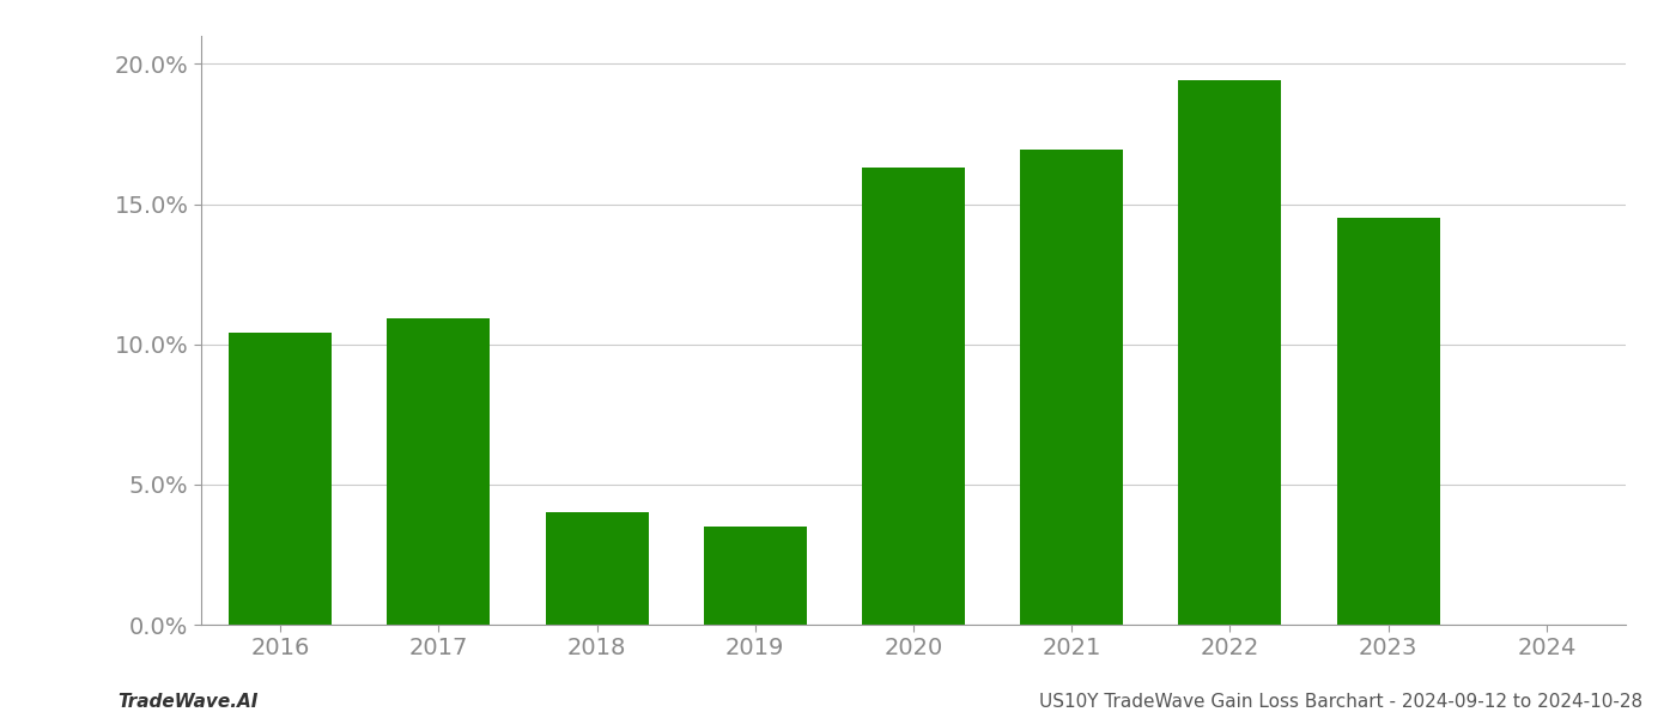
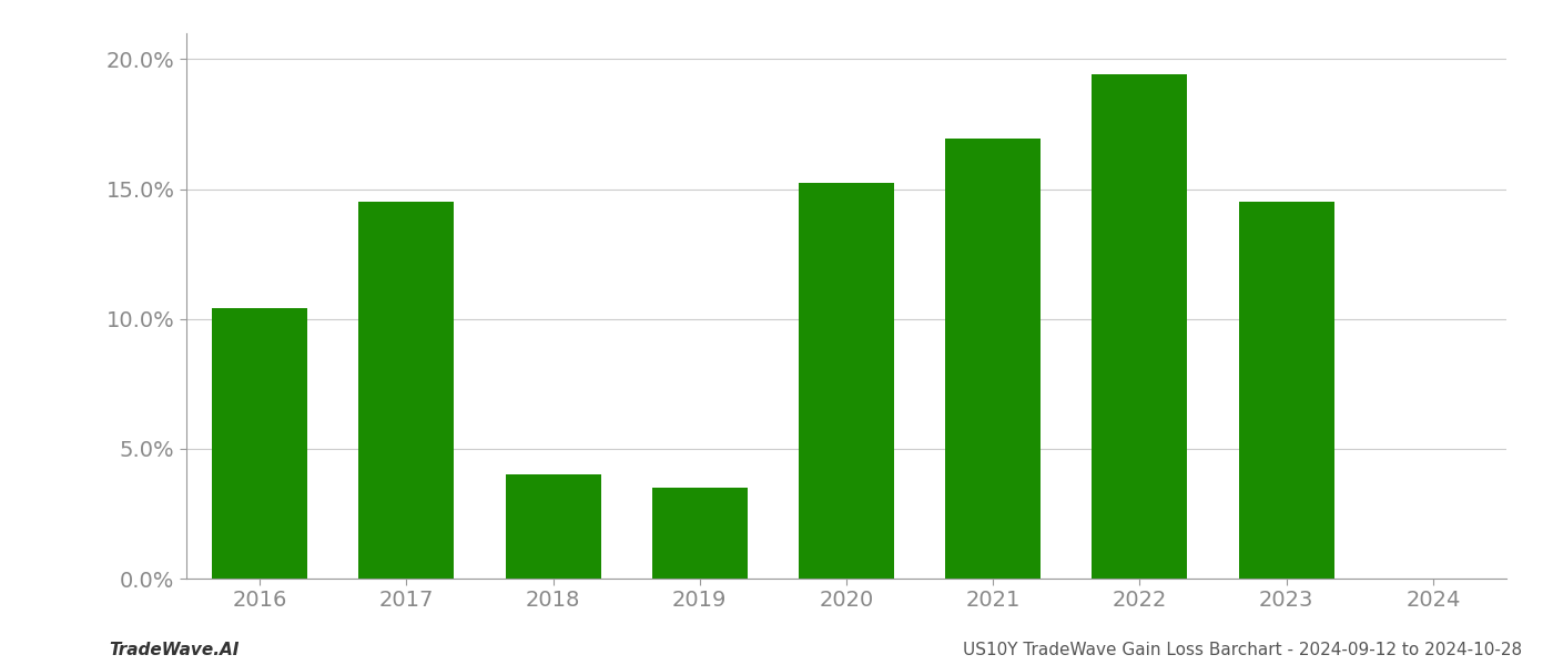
2017: 10.93% -> 14.50%
2020: 16.30% -> 15.25%
